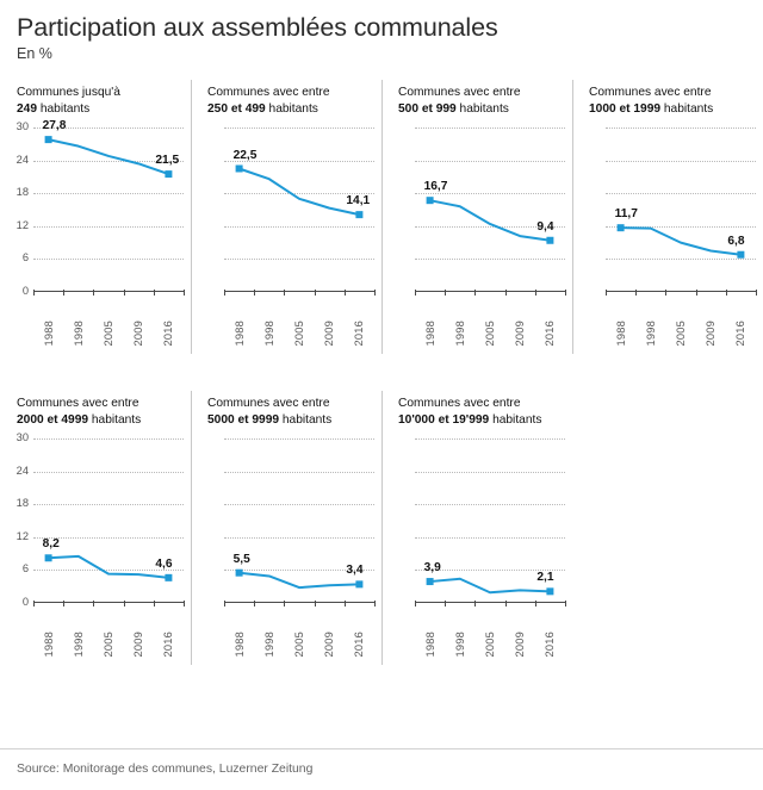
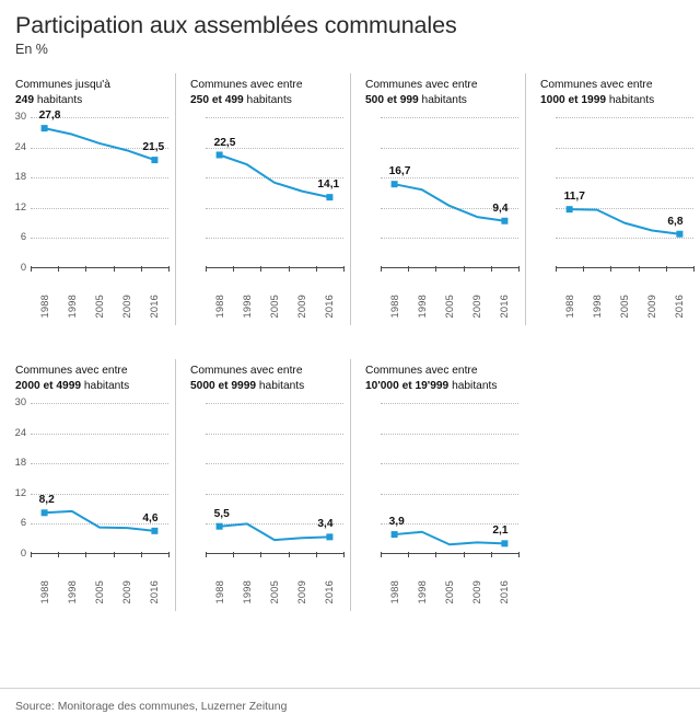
Communes avec entre 5000 et 9999 habitants/1998: 5 -> 6
